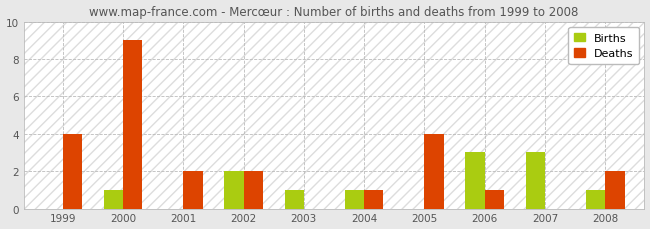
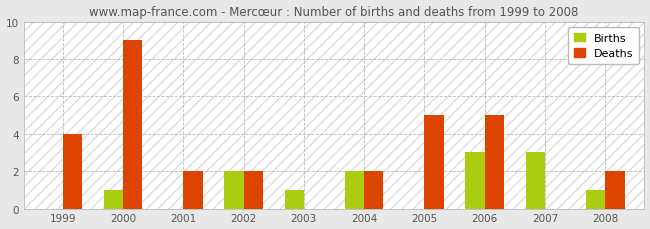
Births/2004: 1 -> 2
Deaths/2004: 1 -> 2
Deaths/2005: 4 -> 5
Deaths/2006: 1 -> 5
